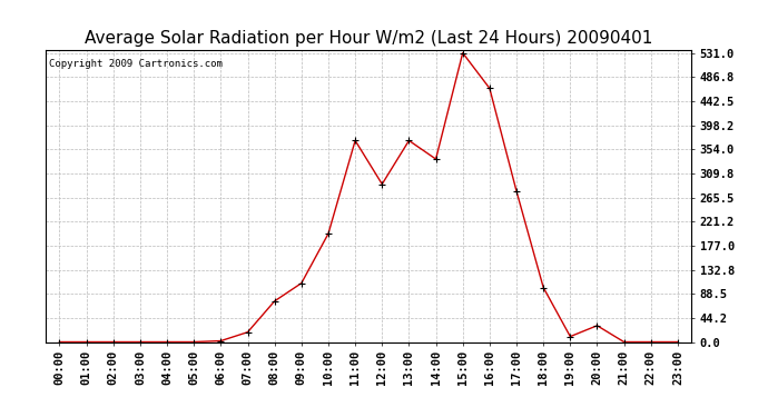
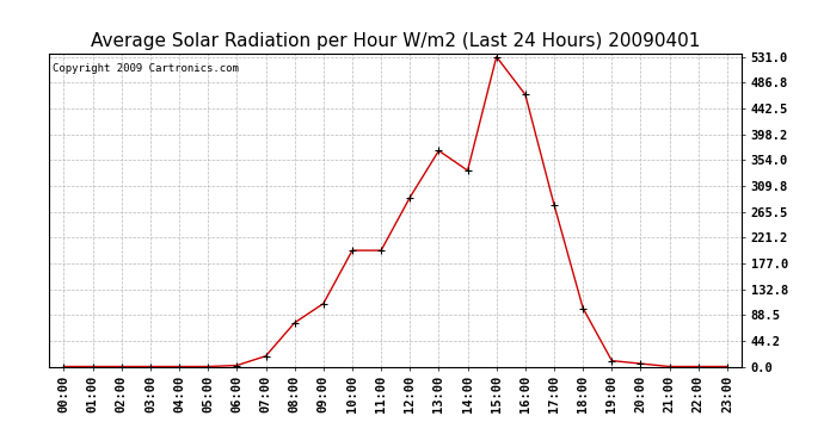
11:00: 370 -> 199
20:00: 30 -> 5
